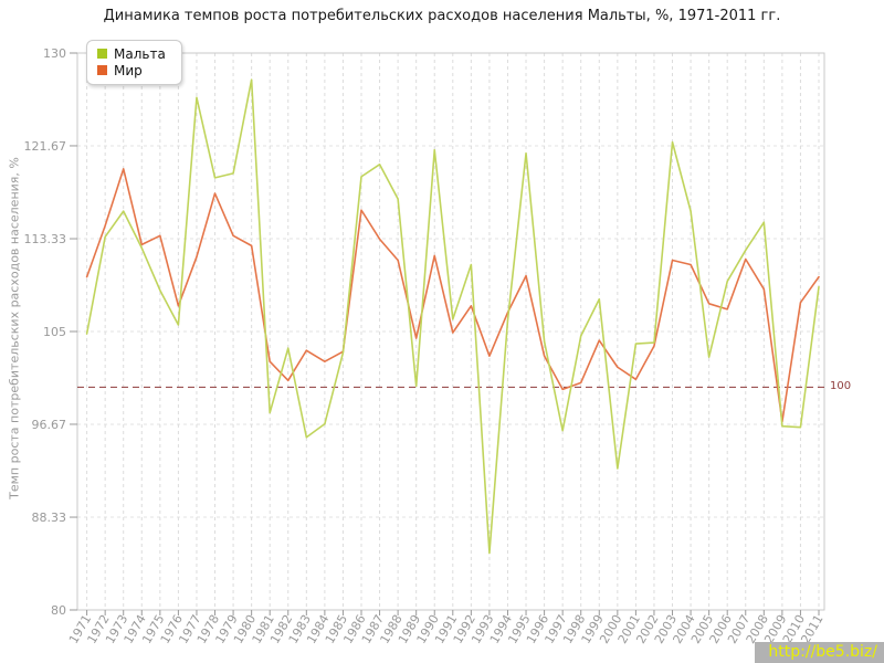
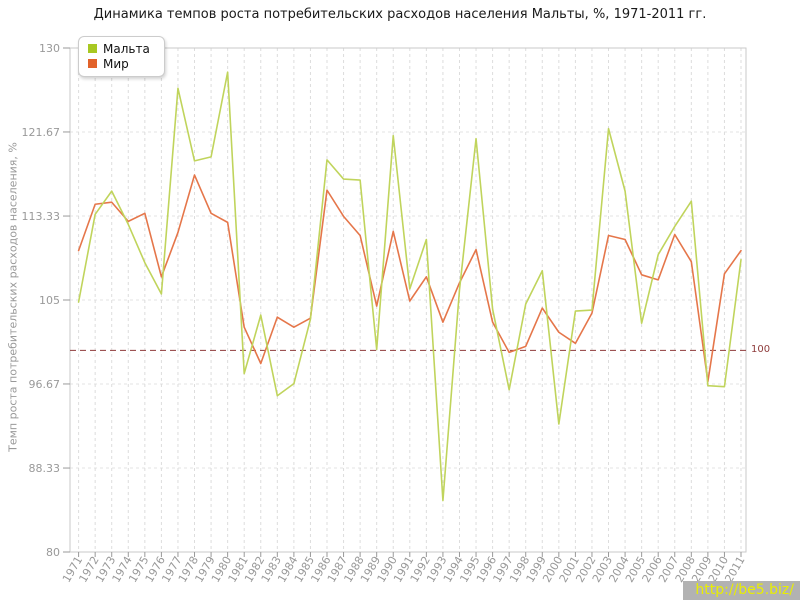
Мир/1973: 119.6 -> 114.7
Мир/1982: 100.6 -> 98.7
Мальта/1987: 120.0 -> 117.0
